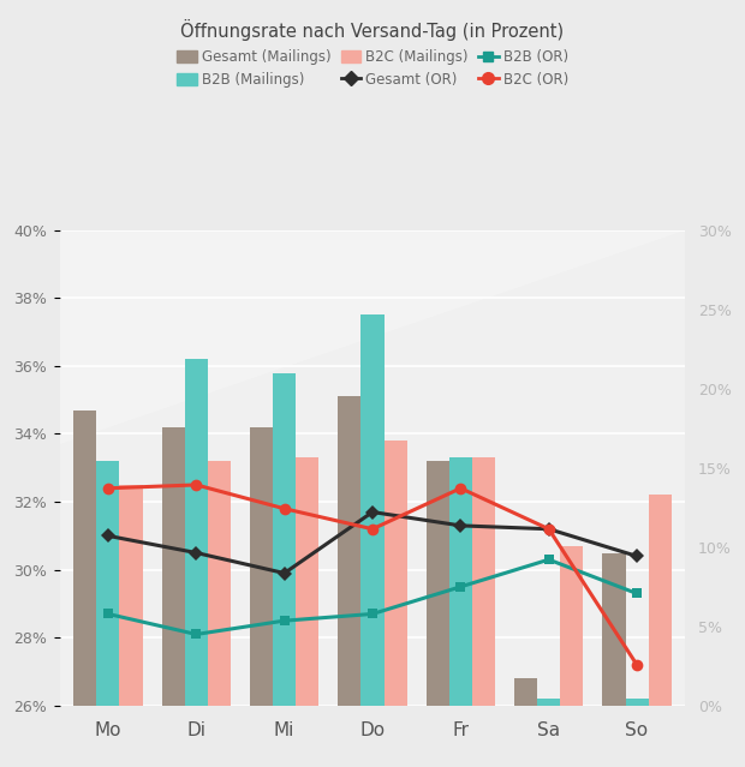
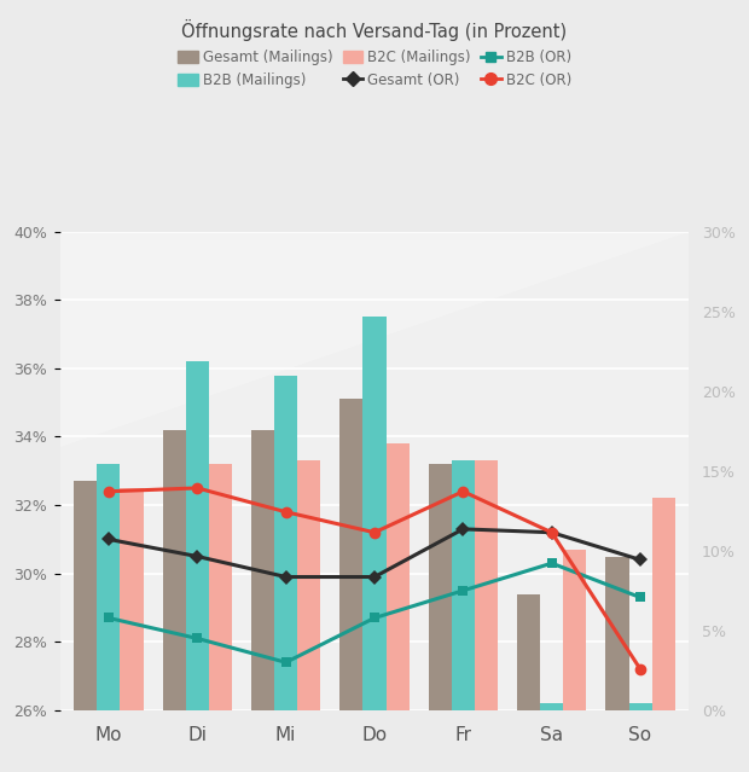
Gesamt (Mailings)/Mo: 34.7% -> 32.7%
B2B (OR)/Mi: 28.5% -> 27.4%
Gesamt (OR)/Do: 31.7% -> 29.9%
Gesamt (Mailings)/Sa: 26.8% -> 29.4%
